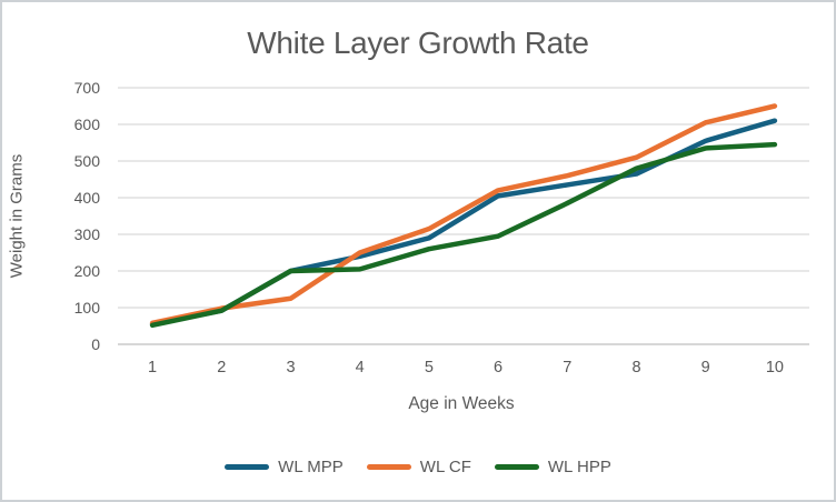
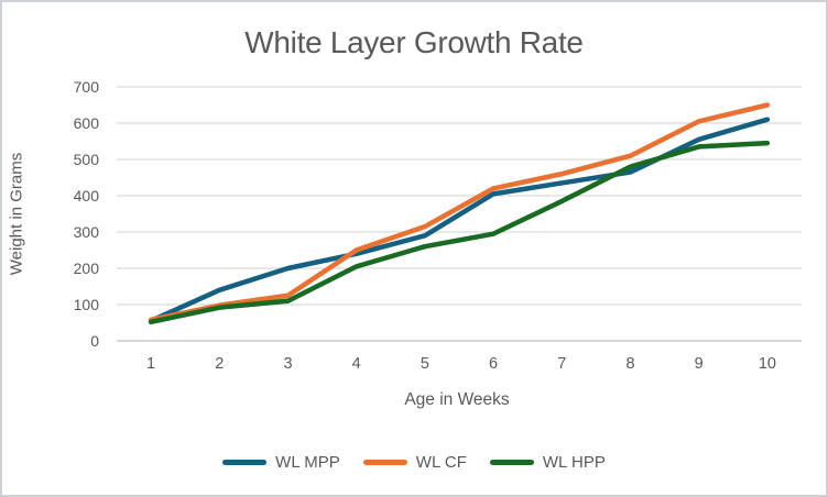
WL MPP/2: 90 -> 140
WL HPP/3: 200 -> 110
